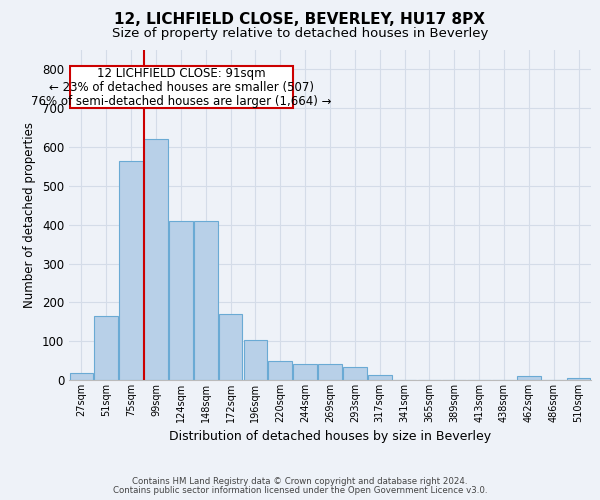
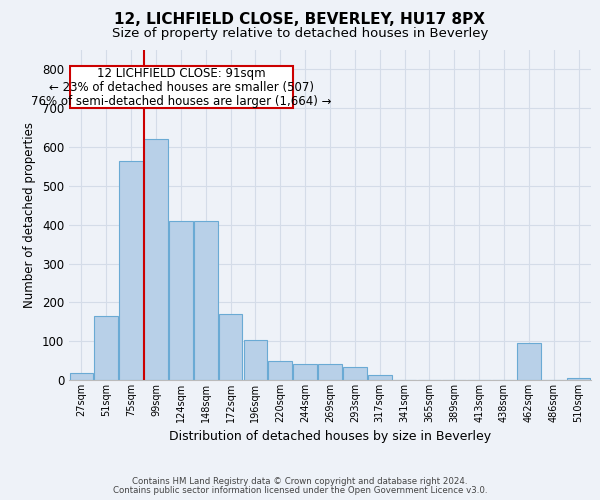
462sqm: 10 -> 95
